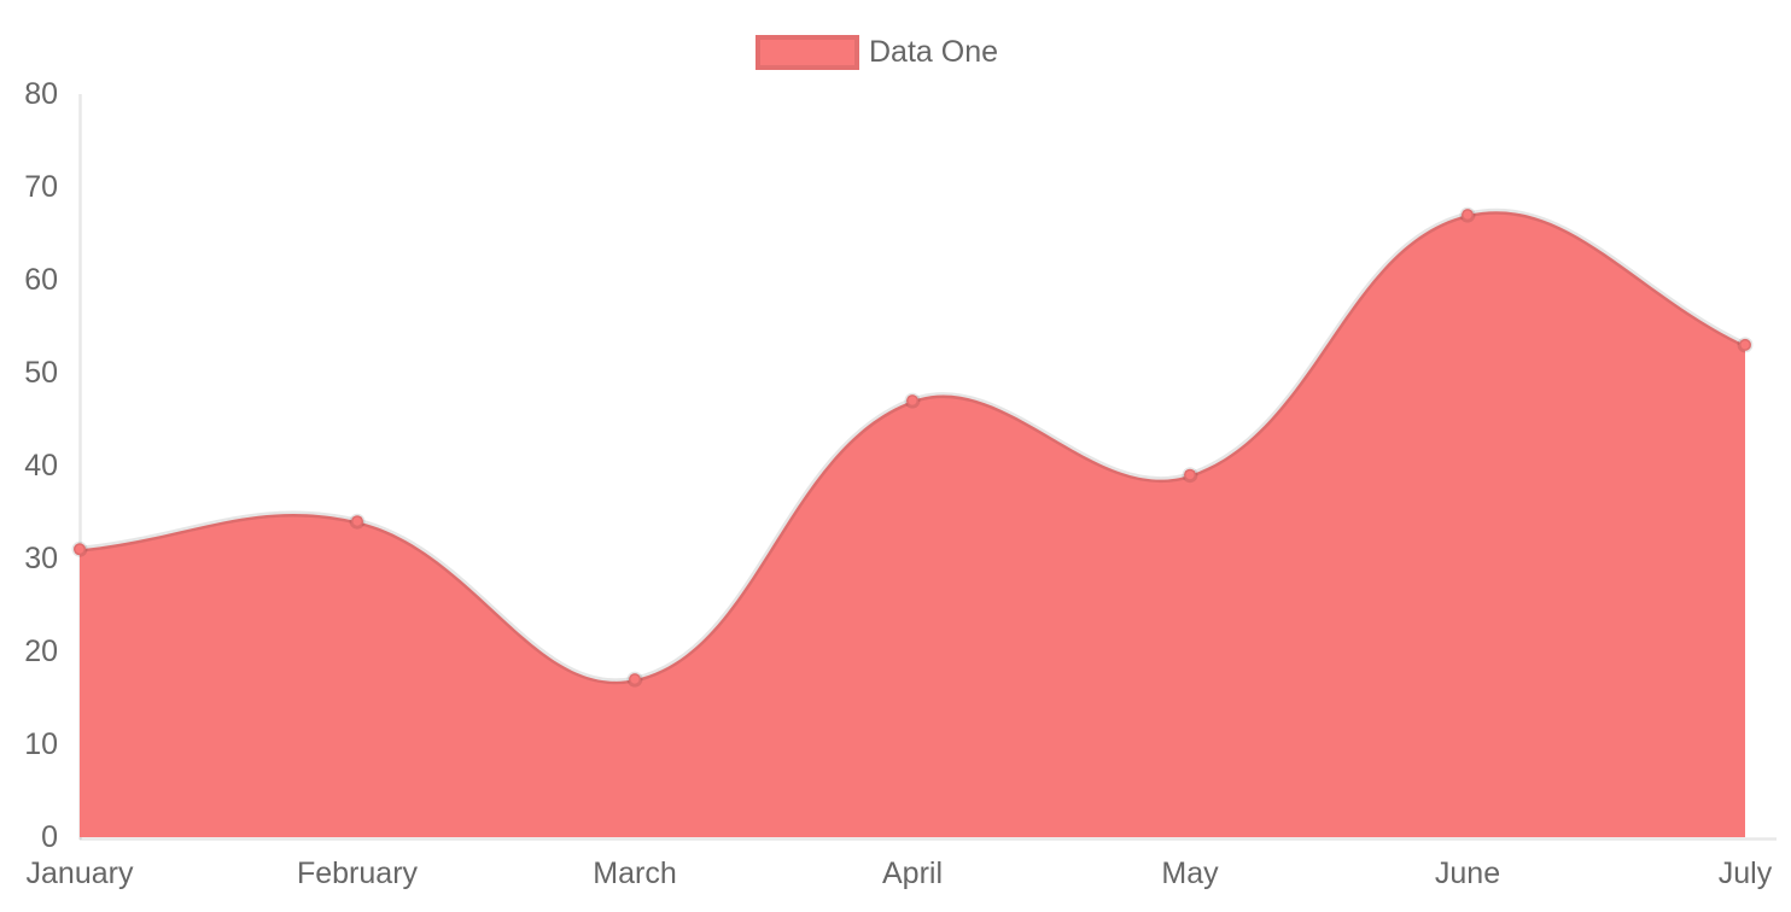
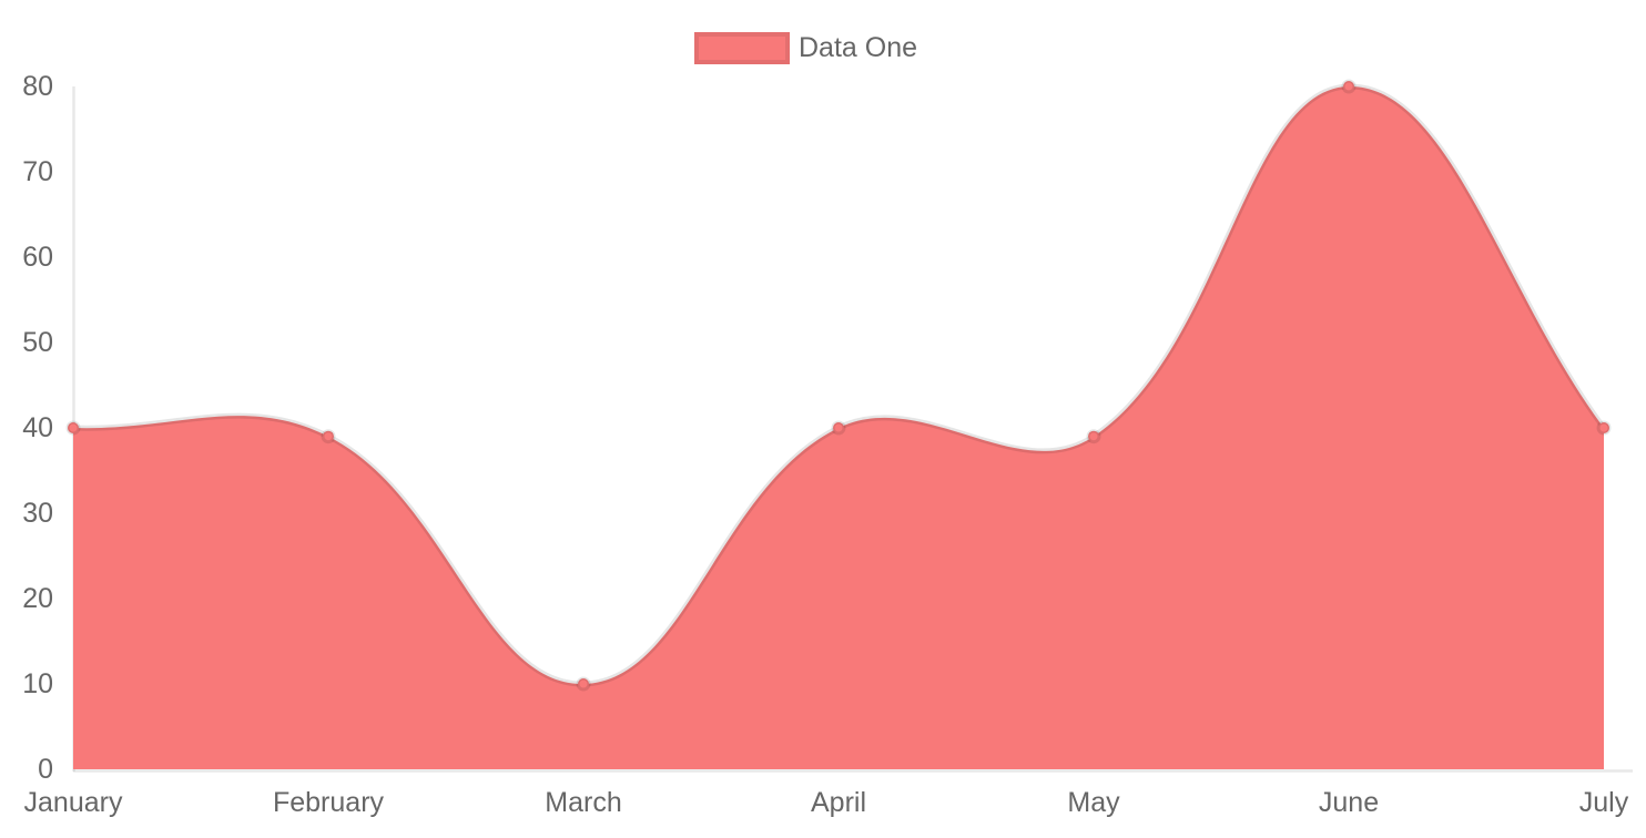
January: 31 -> 40
February: 34 -> 39
March: 17 -> 10
April: 47 -> 40
June: 67 -> 80
July: 53 -> 40
